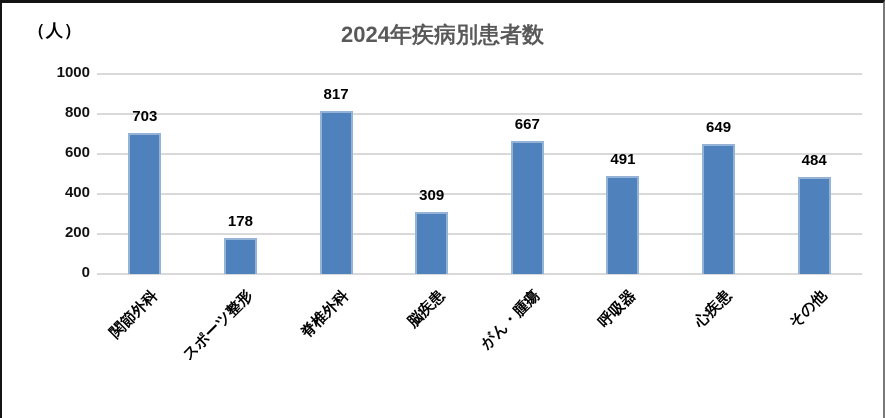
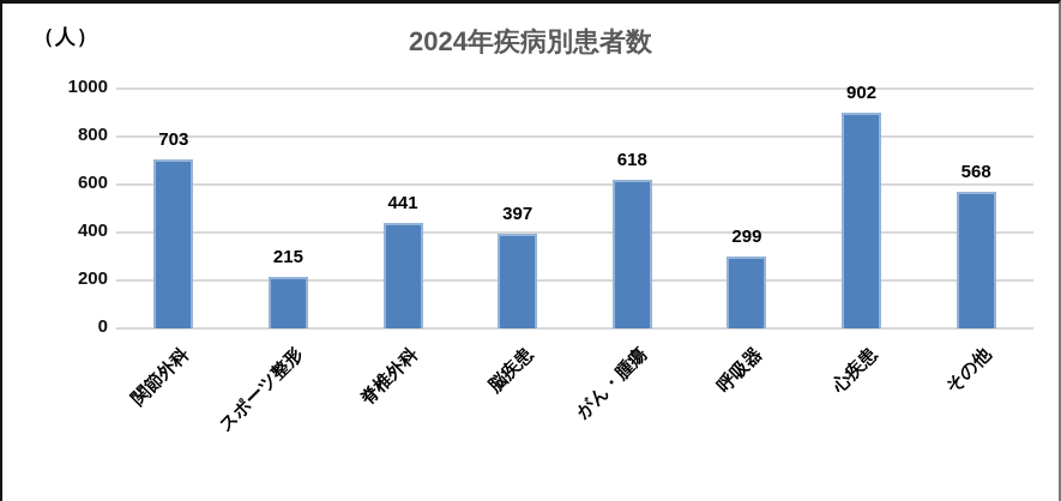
スポーツ整形: 178 -> 215
脊椎外科: 817 -> 441
脳疾患: 309 -> 397
がん・腫瘍: 667 -> 618
呼吸器: 491 -> 299
心疾患: 649 -> 902
その他: 484 -> 568
